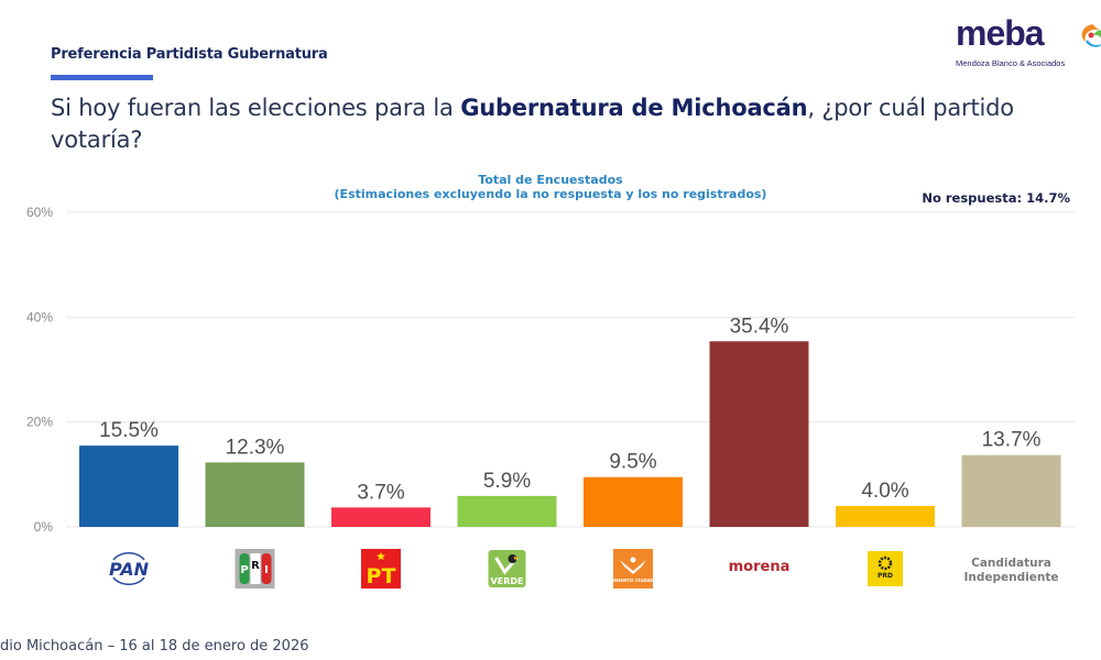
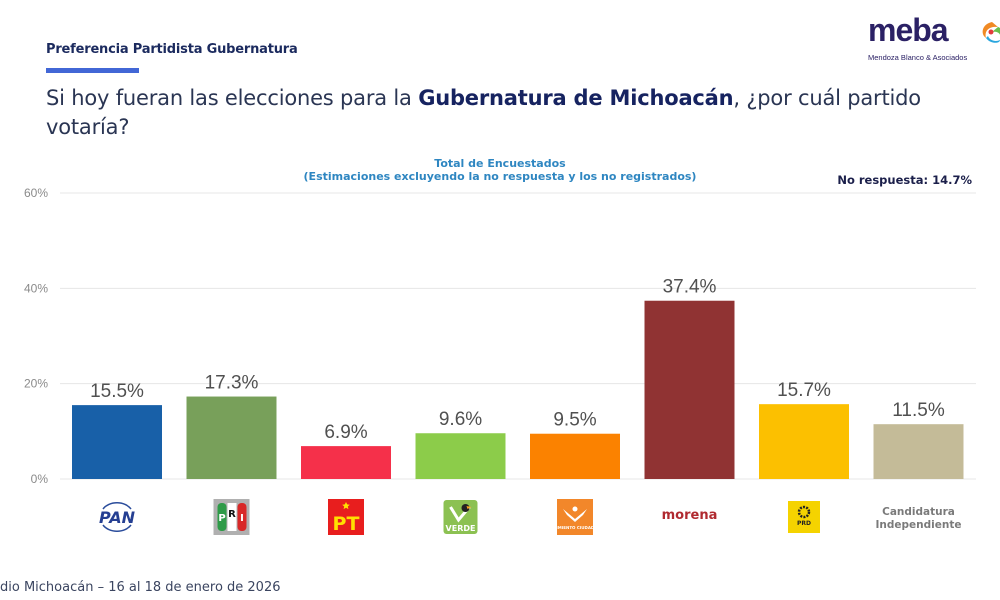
PRI: 12.3% -> 17.3%
PT: 3.7% -> 6.9%
VERDE: 5.9% -> 9.6%
morena: 35.4% -> 37.4%
PRD: 4.0% -> 15.7%
Candidatura Independiente: 13.7% -> 11.5%
